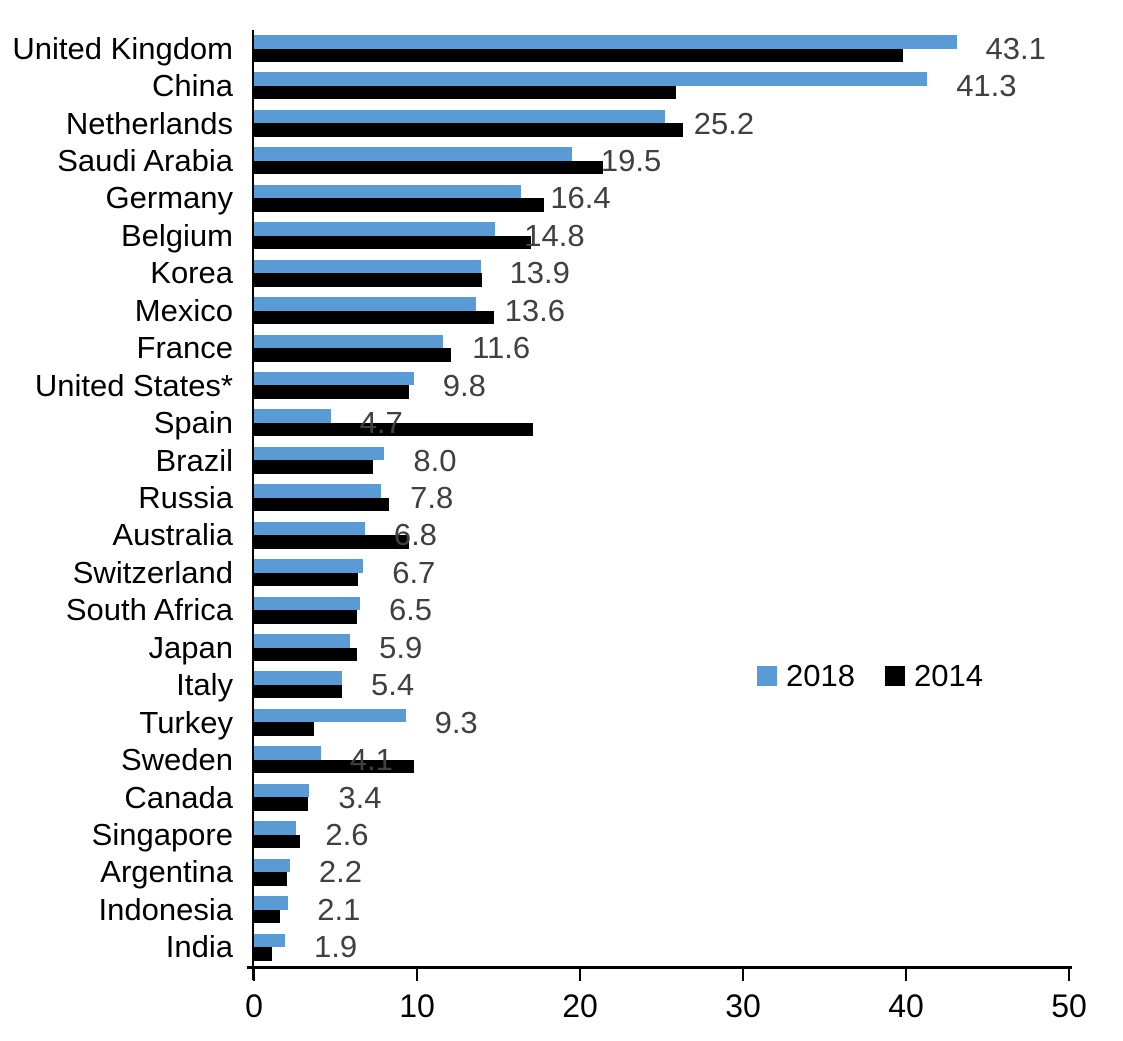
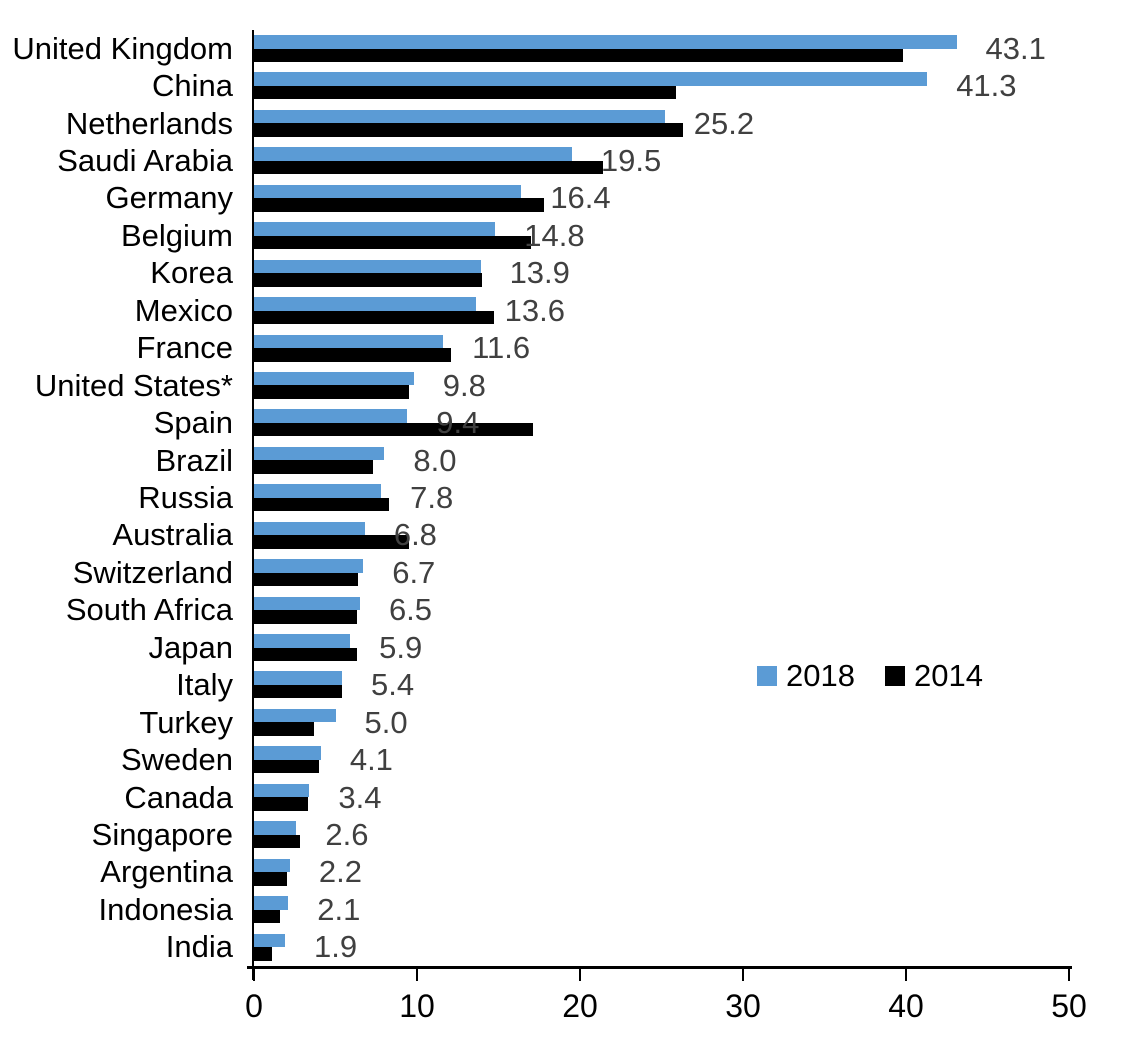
2018/Spain: 4.7 -> 9.4
2018/Turkey: 9.3 -> 5.0
2014/Sweden: 9.8 -> 4.0
